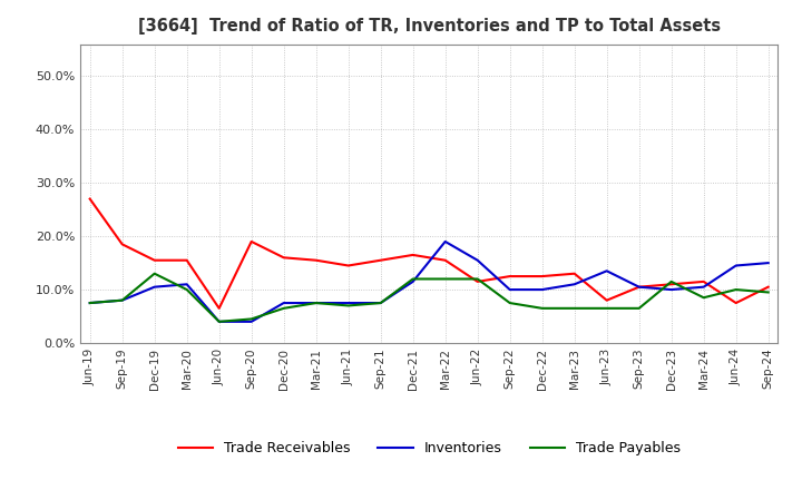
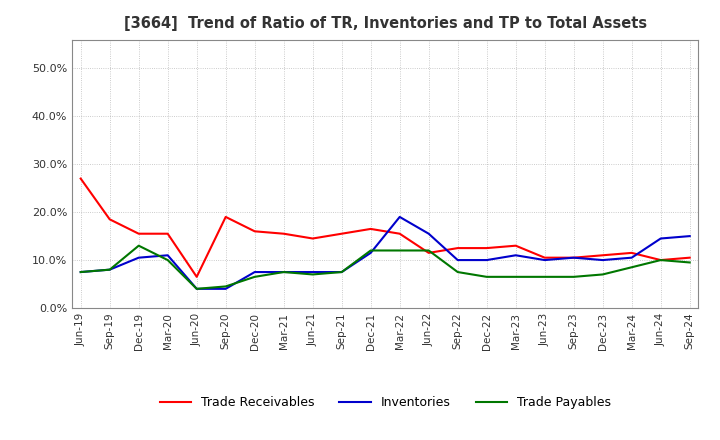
Trade Receivables/Jun-23: 8.0% -> 10.5%
Inventories/Jun-23: 13.5% -> 10.0%
Trade Payables/Dec-23: 11.5% -> 7.0%
Trade Receivables/Jun-24: 7.5% -> 10.0%
